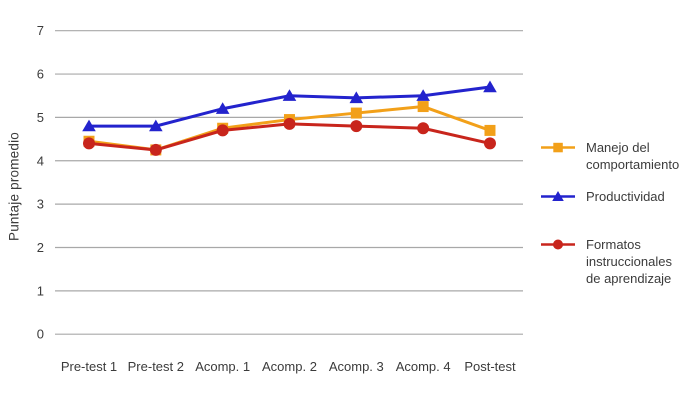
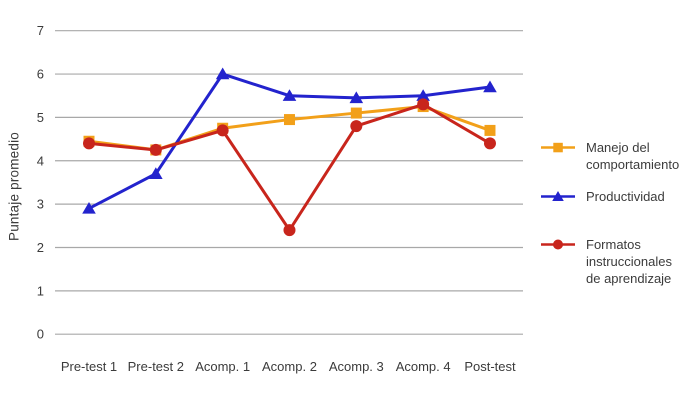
Productividad/Pre-test 1: 4.8 -> 2.9
Productividad/Pre-test 2: 4.8 -> 3.7
Productividad/Acomp. 1: 5.2 -> 6.0
Formatos instruccionales de aprendizaje/Acomp. 2: 4.8 -> 2.4
Formatos instruccionales de aprendizaje/Acomp. 4: 4.8 -> 5.3
